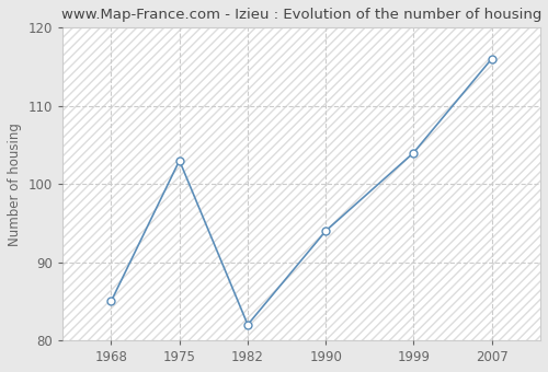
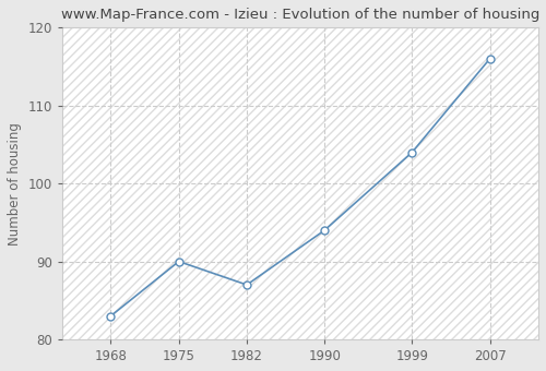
1968: 85 -> 83
1975: 103 -> 90
1982: 82 -> 87
